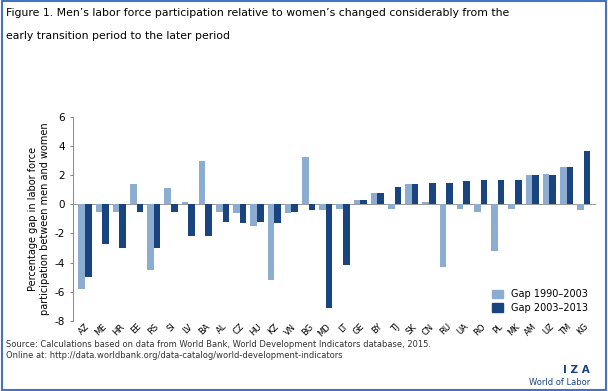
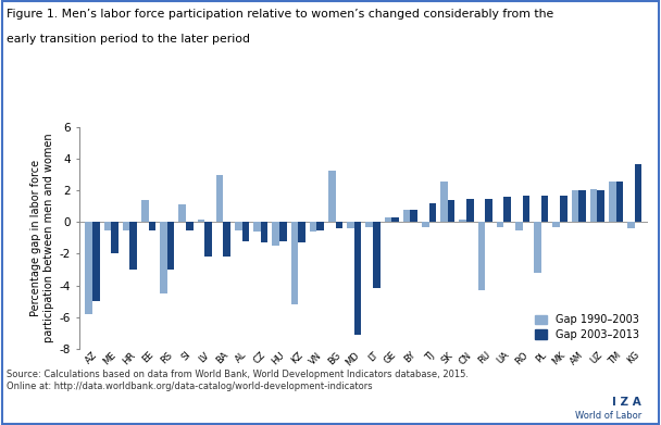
Gap 2003–2013/ME: -2.7 -> -2.0
Gap 1990–2003/SK: 1.4 -> 2.6
